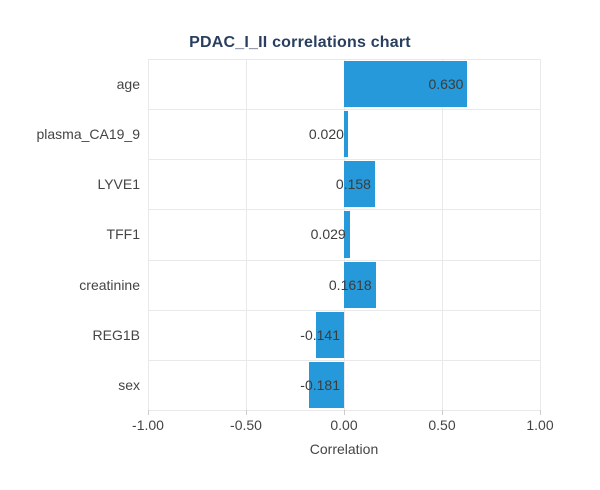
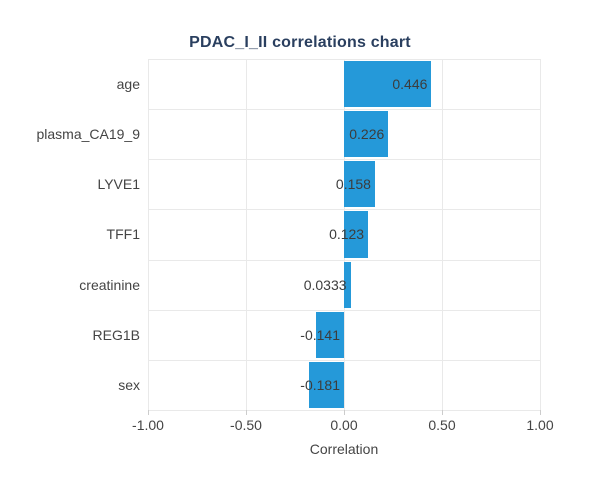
age: 0.630 -> 0.446
plasma_CA19_9: 0.020 -> 0.226
TFF1: 0.029 -> 0.123
creatinine: 0.1618 -> 0.0333
